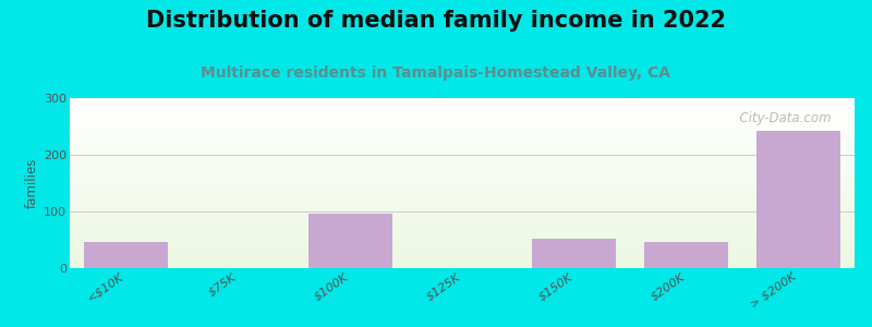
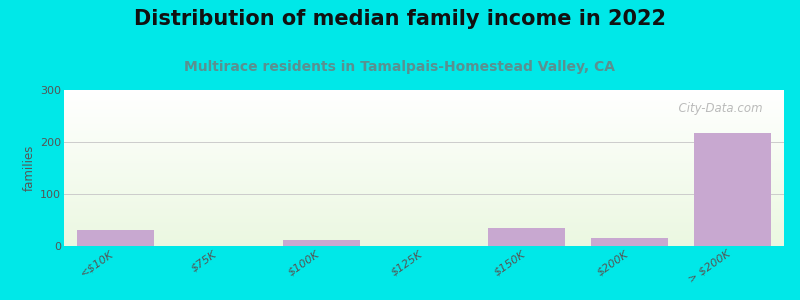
<$10K: 46 -> 30
$100K: 96 -> 12
$150K: 52 -> 35
$200K: 46 -> 15
> $200K: 242 -> 218
